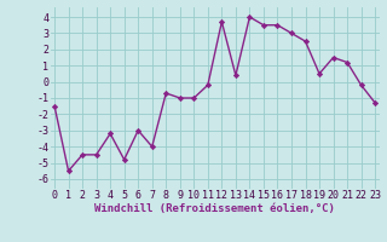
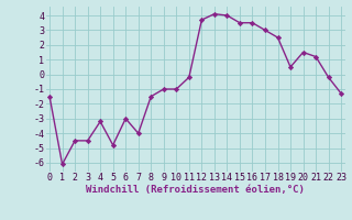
1: -5.5 -> -6.1
8: -0.7 -> -1.5
13: 0.4 -> 4.1
